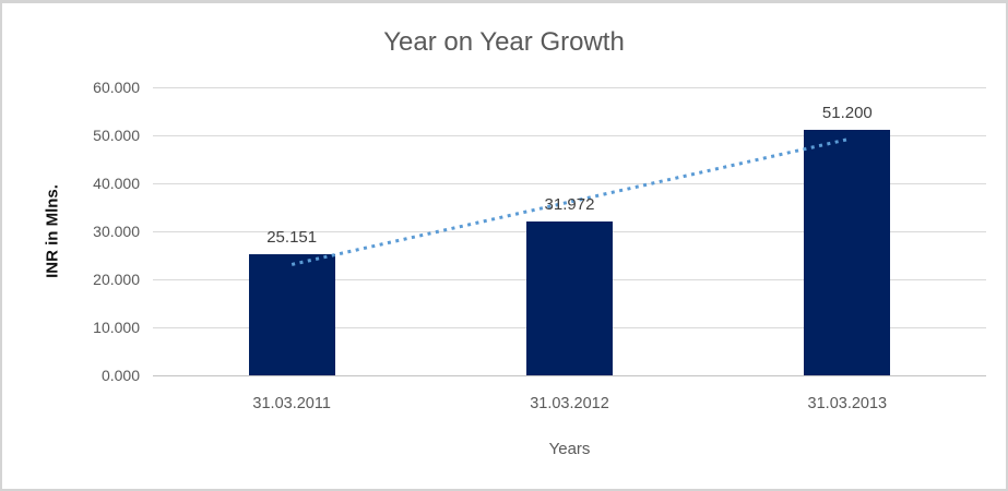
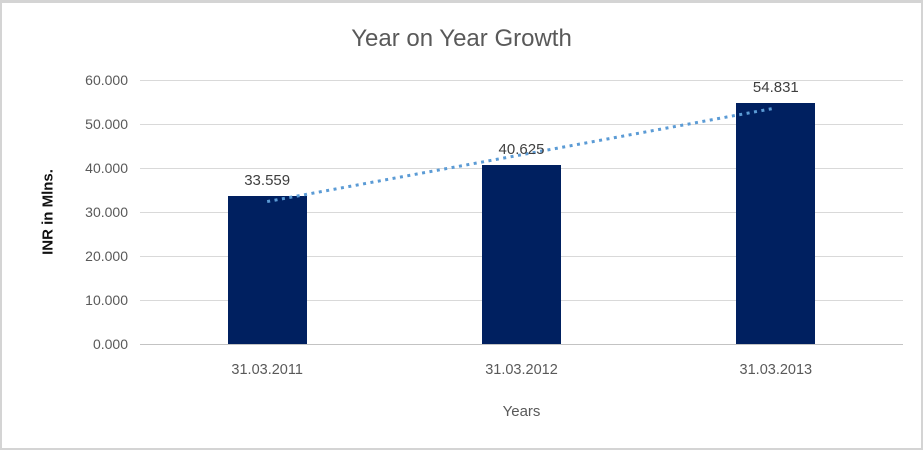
31.03.2011: 25.151 -> 33.559
31.03.2012: 31.972 -> 40.625
31.03.2013: 51.200 -> 54.831
